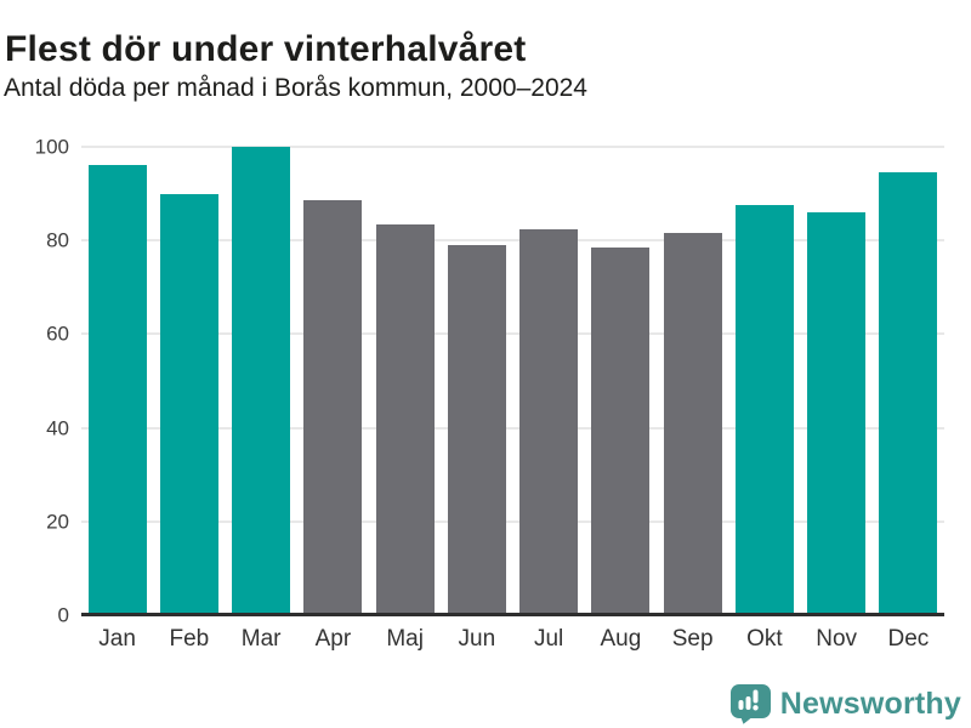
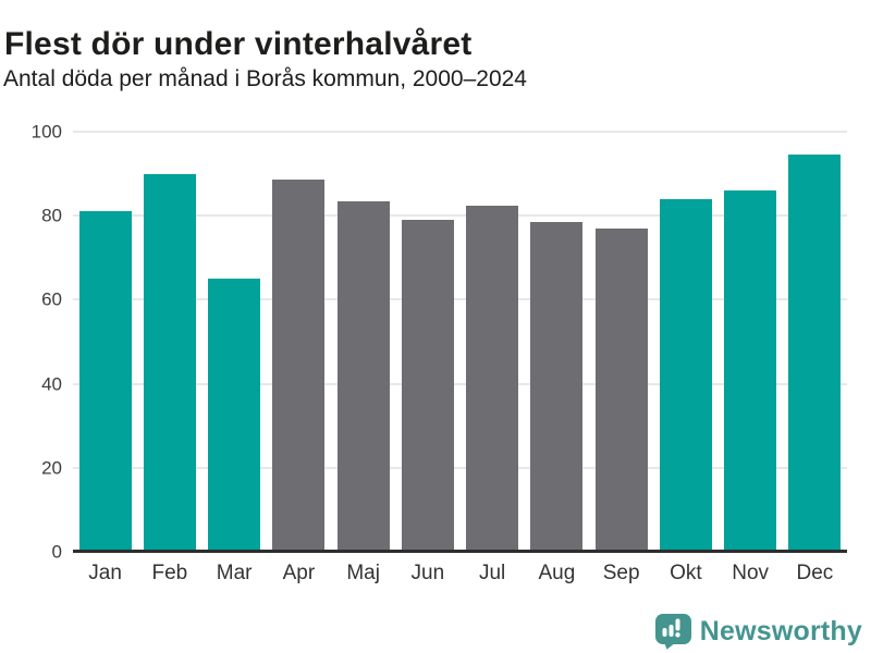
Jan: 96 -> 81
Mar: 100 -> 65
Sep: 82 -> 77
Okt: 88 -> 84
